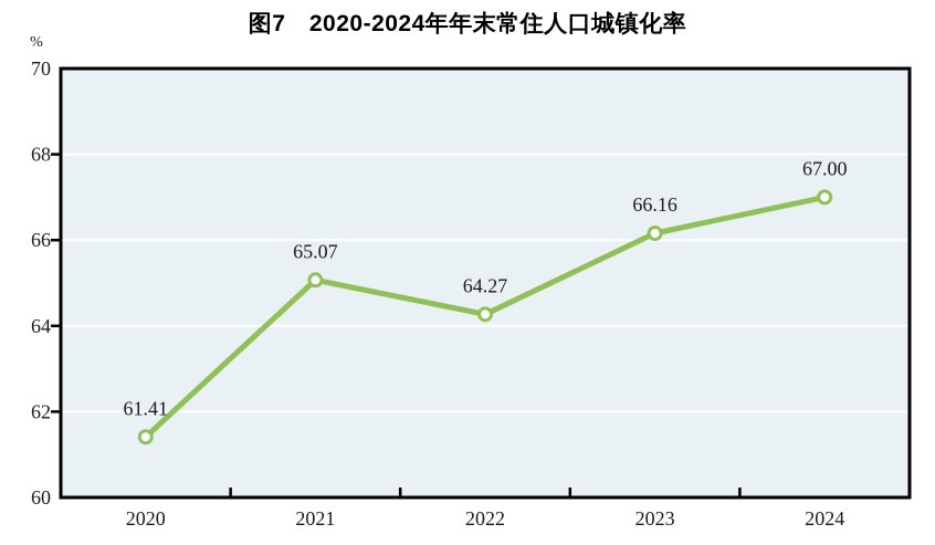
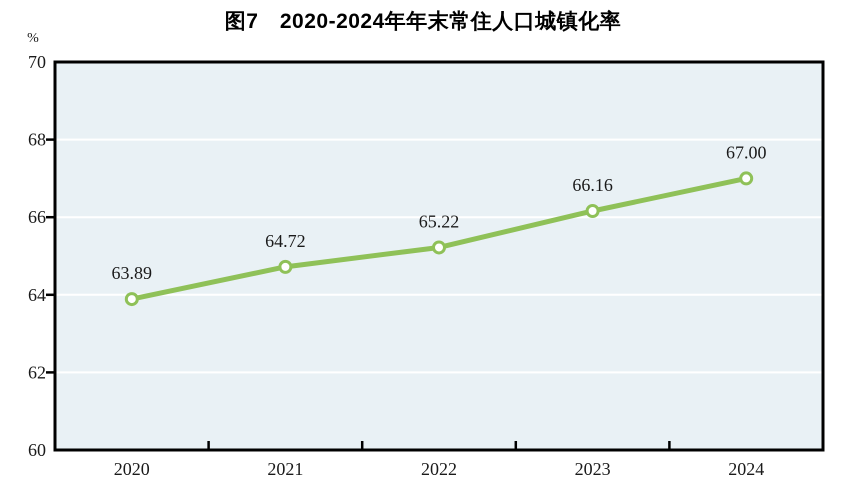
2020: 61.41 -> 63.89
2021: 65.07 -> 64.72
2022: 64.27 -> 65.22
